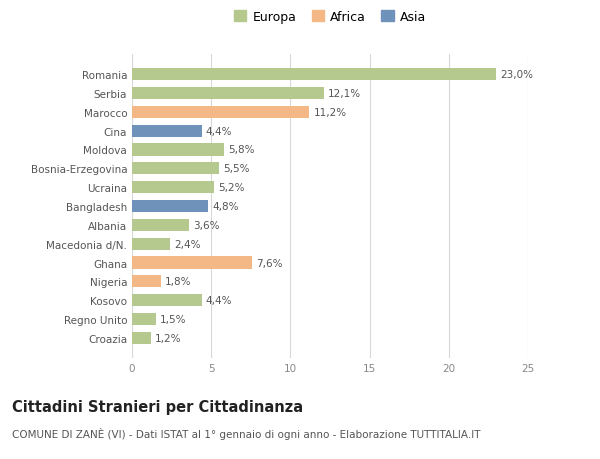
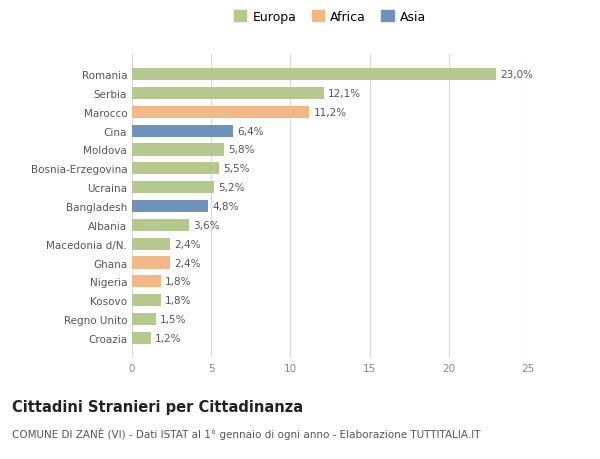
Cina: 4,4% -> 6,4%
Ghana: 7,6% -> 2,4%
Kosovo: 4,4% -> 1,8%
